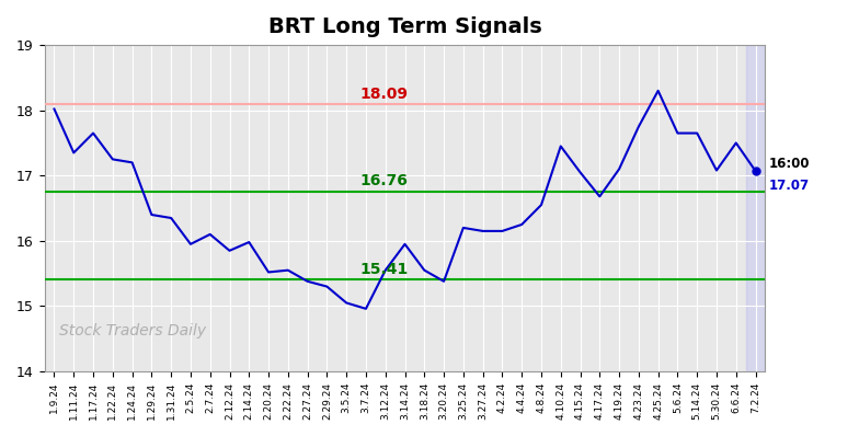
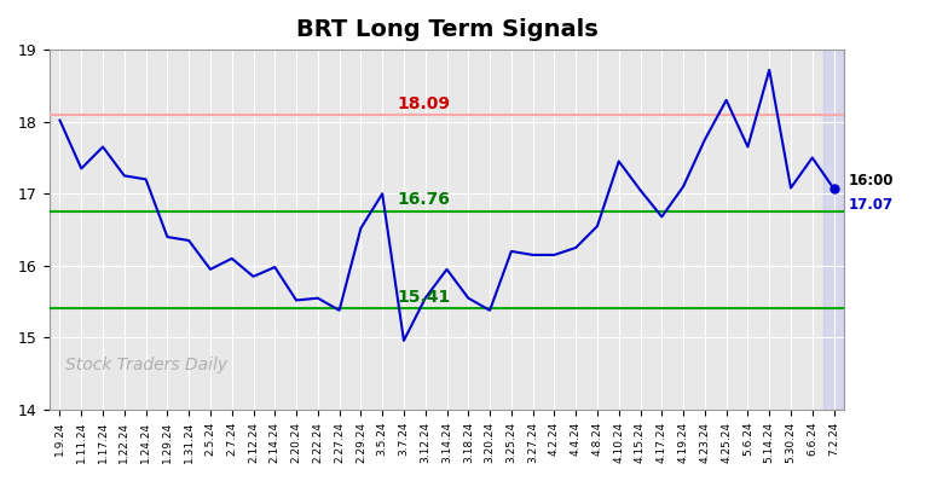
2.29.24: 15.30 -> 16.52
3.5.24: 15.05 -> 17.00
5.14.24: 17.65 -> 18.72
